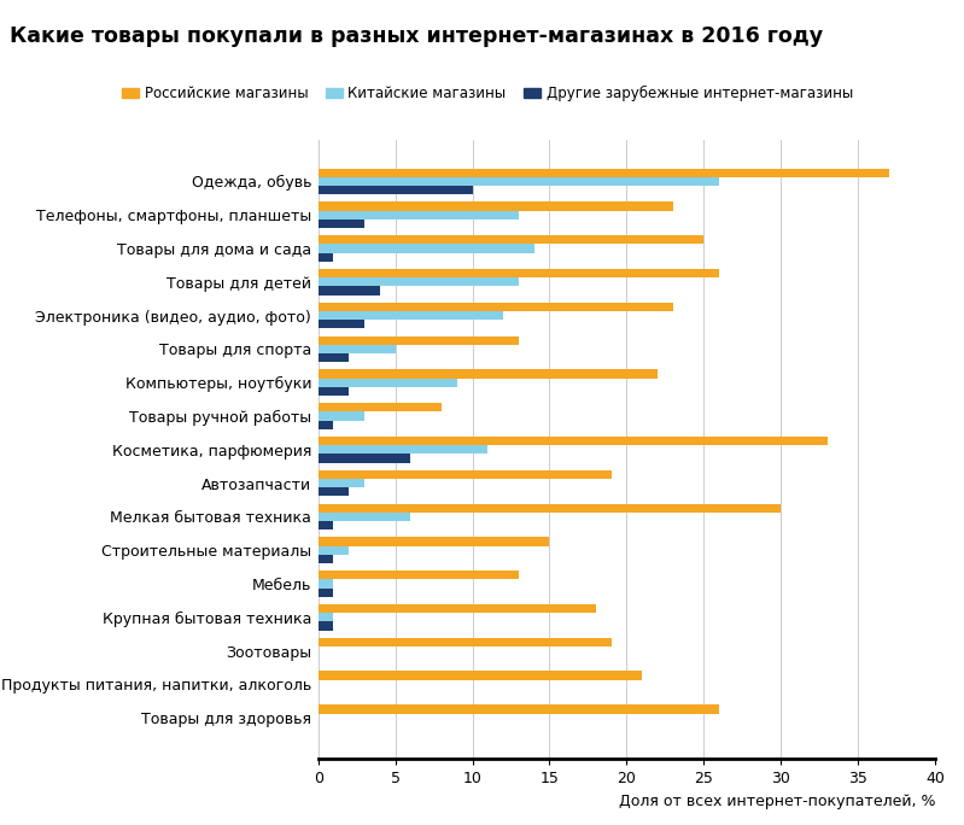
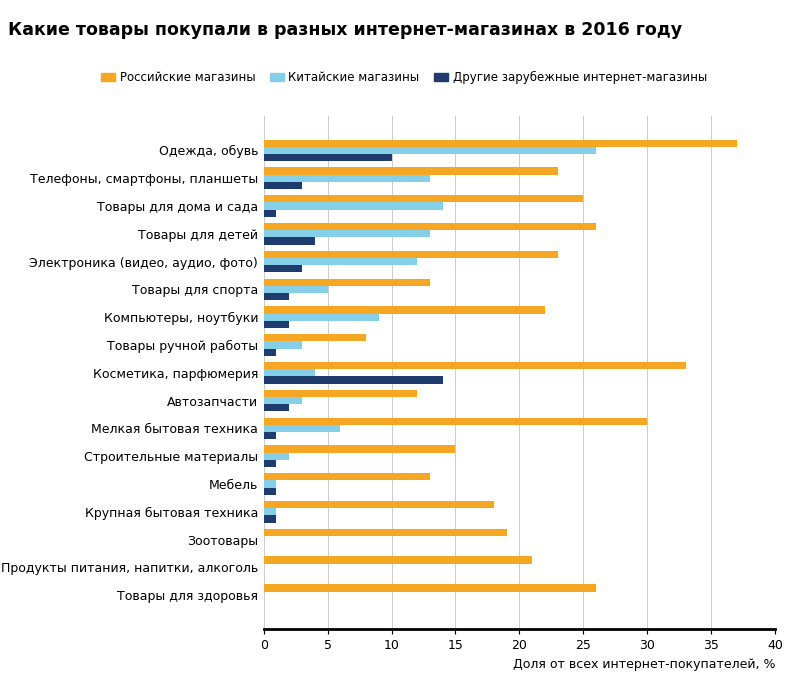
Китайские магазины/Косметика, парфюмерия: 11 -> 4
Другие зарубежные интернет-магазины/Косметика, парфюмерия: 6 -> 14
Российские магазины/Автозапчасти: 19 -> 12
